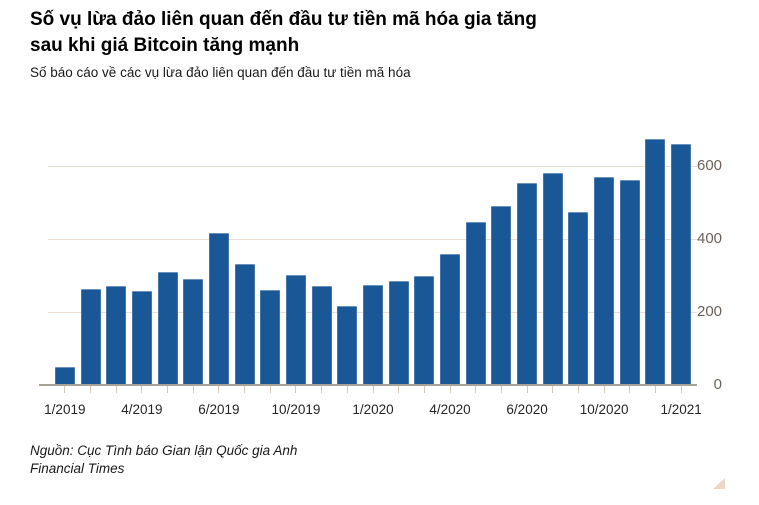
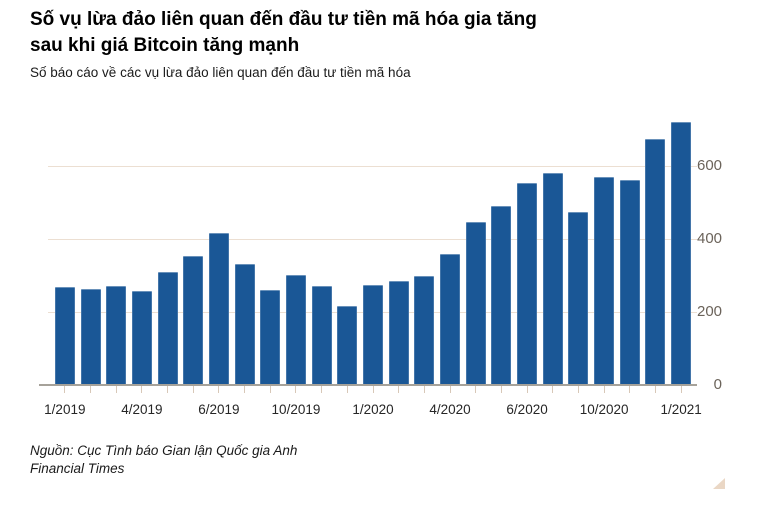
1/2019: 50 -> 270
6/2019: 290 -> 350
1/2021: 660 -> 720
